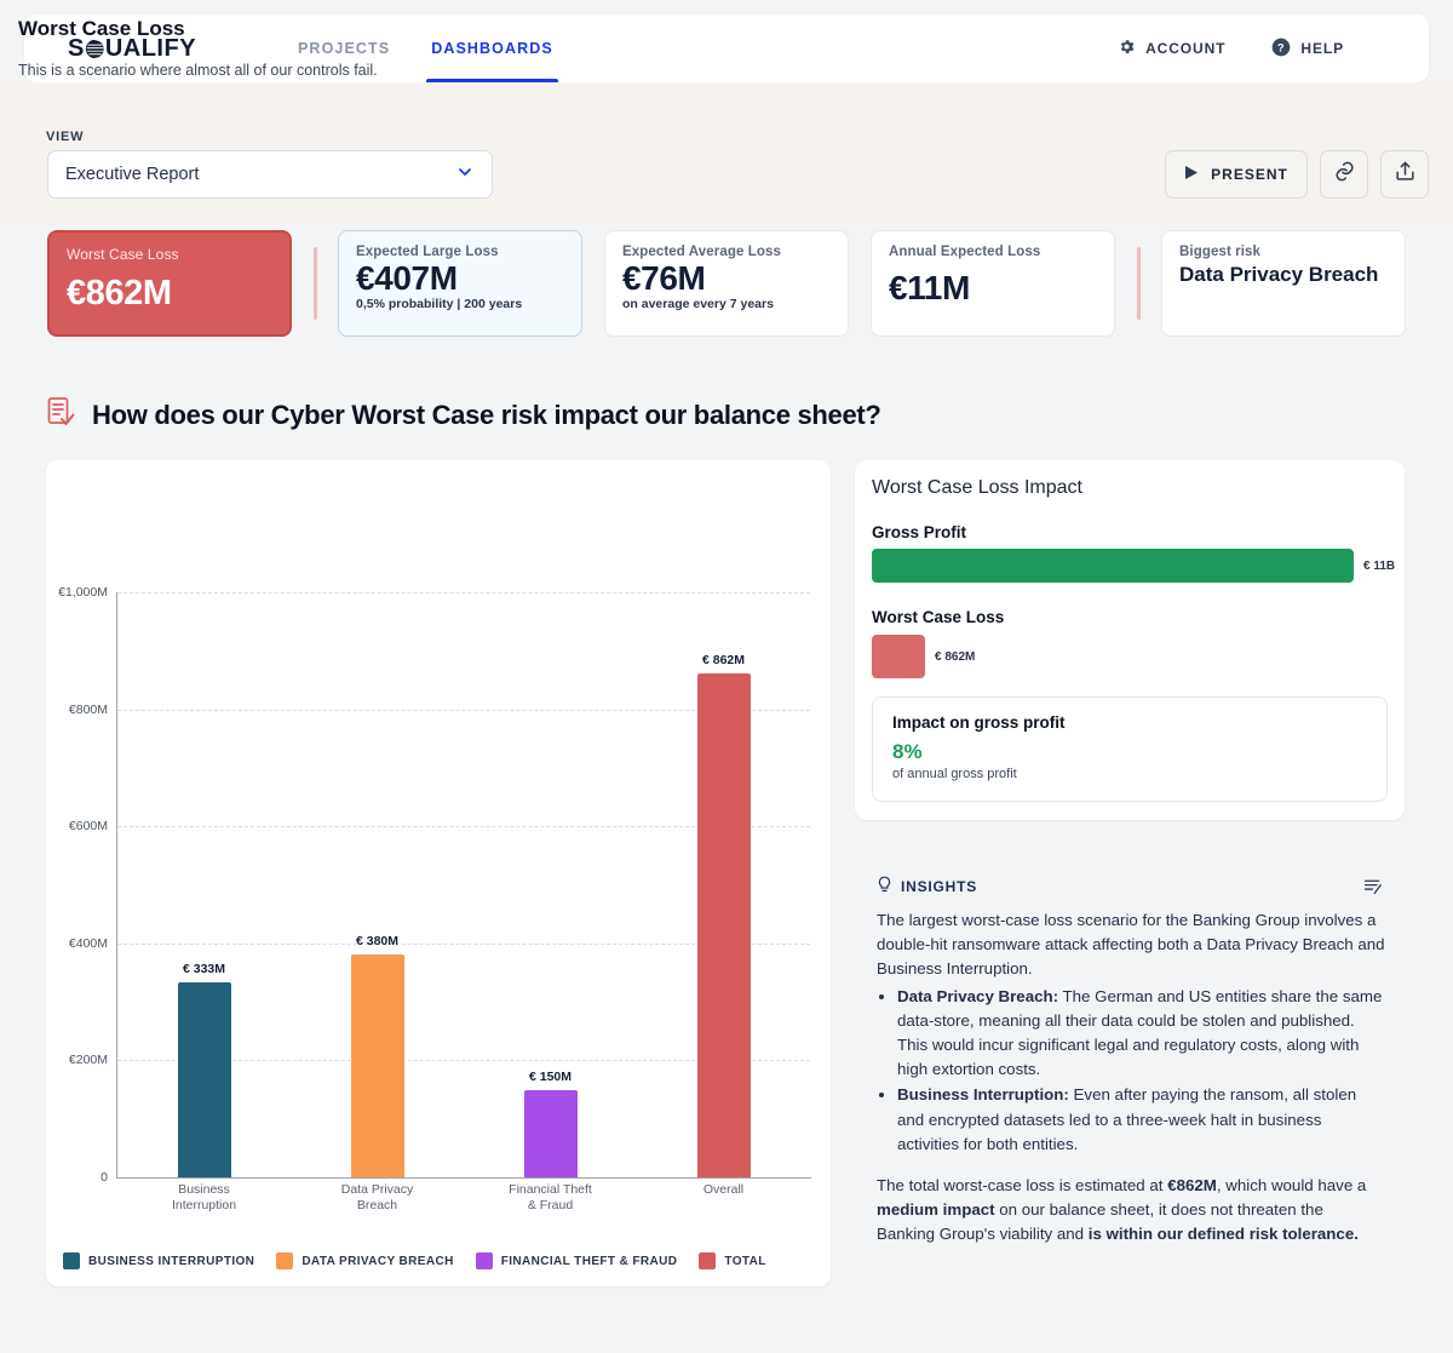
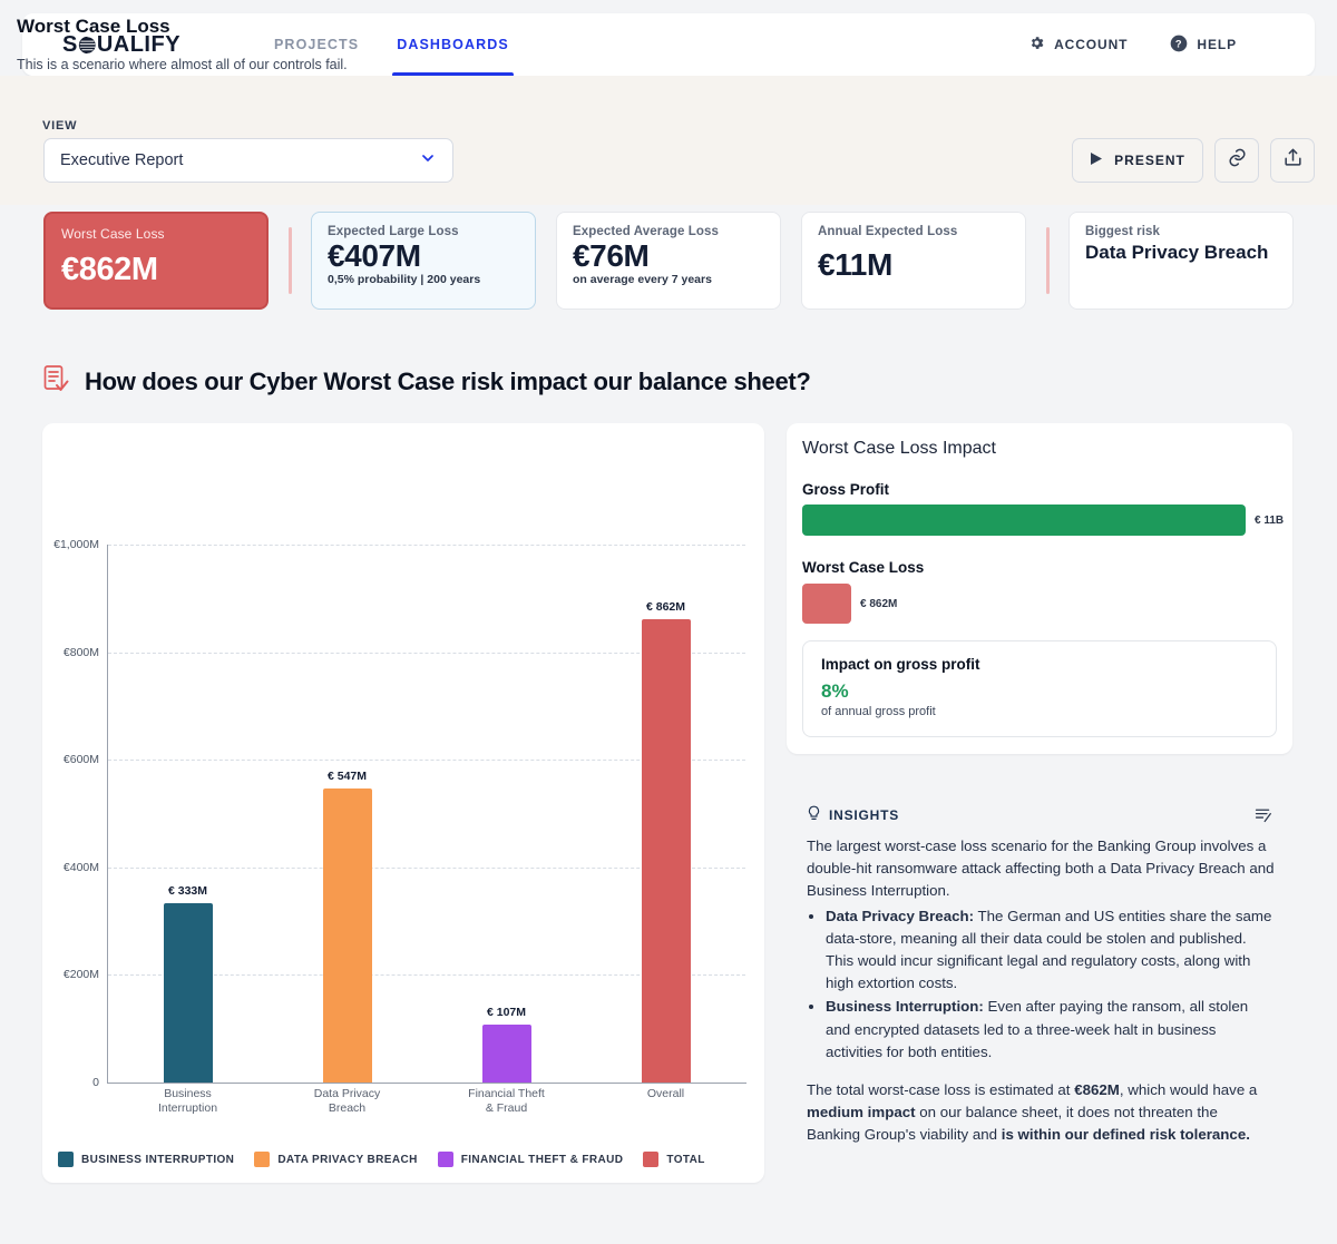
Data Privacy Breach: 380M -> 547M
Financial Theft & Fraud: 150M -> 107M
